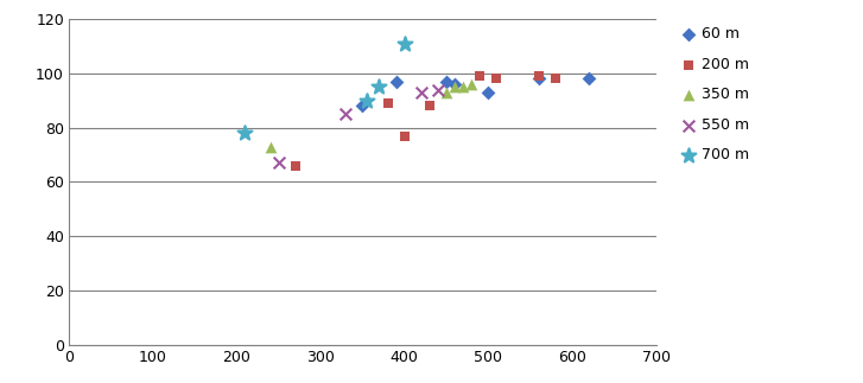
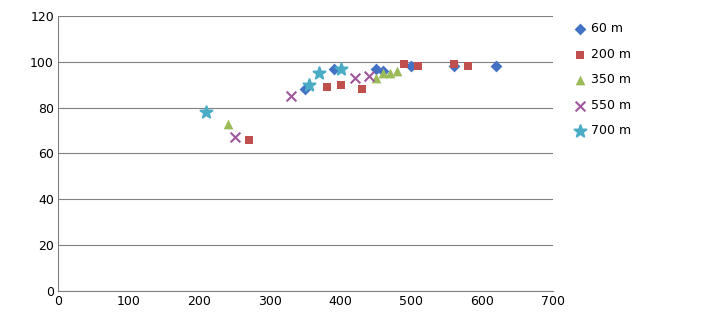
200 m/400: 77 -> 90
700 m/400: 111 -> 97
60 m/500: 93 -> 98
